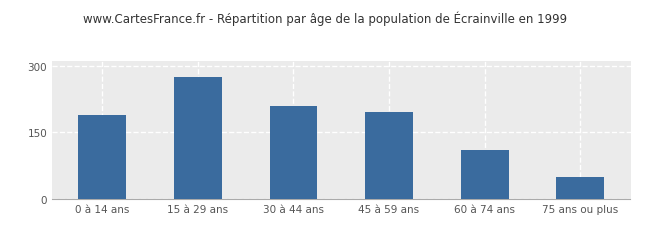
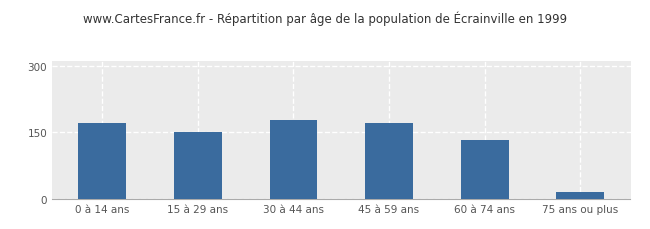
0 à 14 ans: 190 -> 172
15 à 29 ans: 275 -> 150
30 à 44 ans: 210 -> 178
45 à 59 ans: 195 -> 170
60 à 74 ans: 110 -> 133
75 ans ou plus: 50 -> 15
